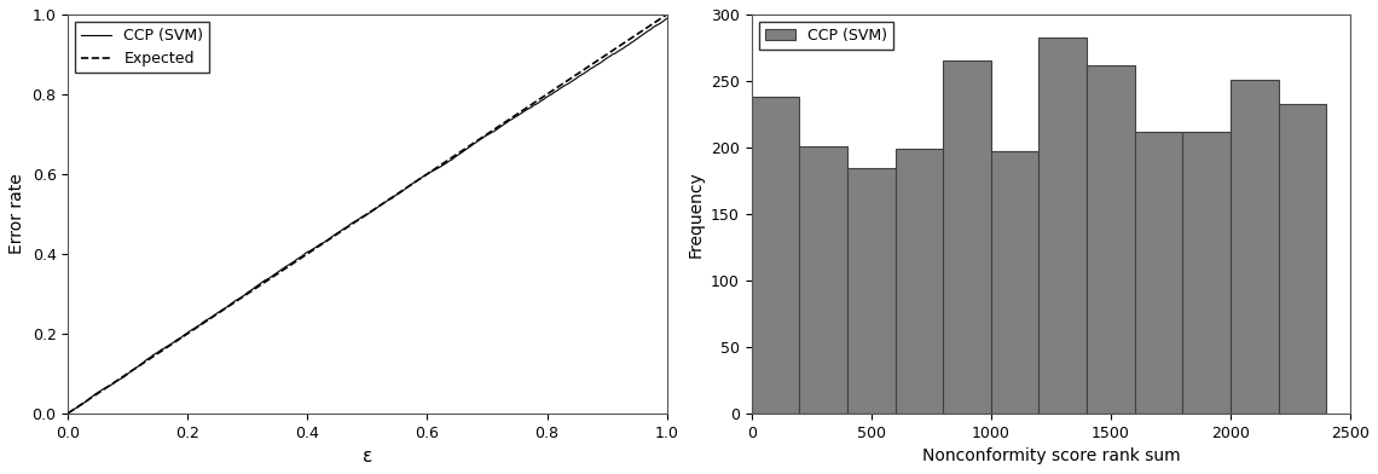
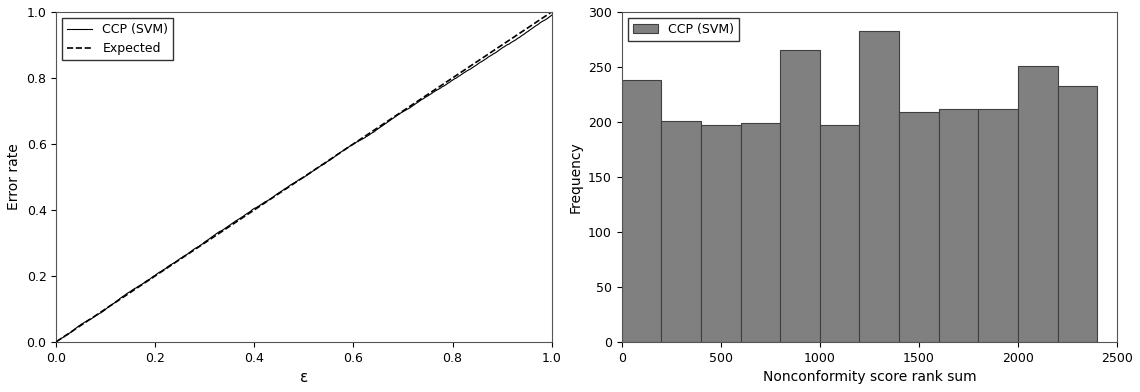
500: 184 -> 197
1500: 262 -> 209
